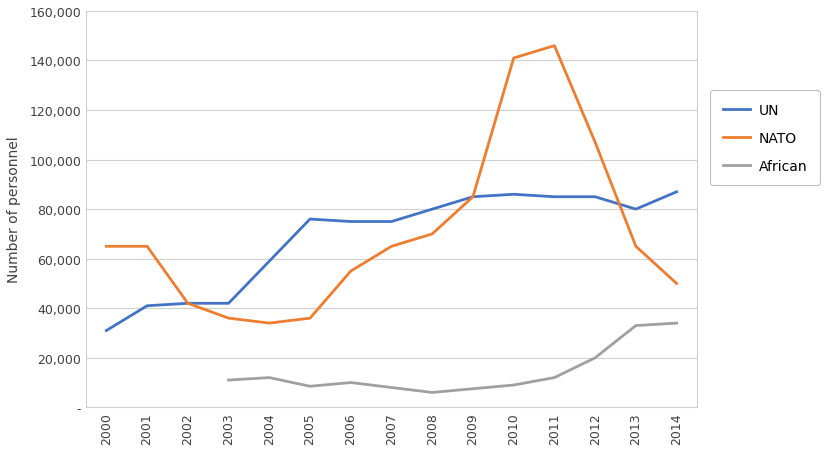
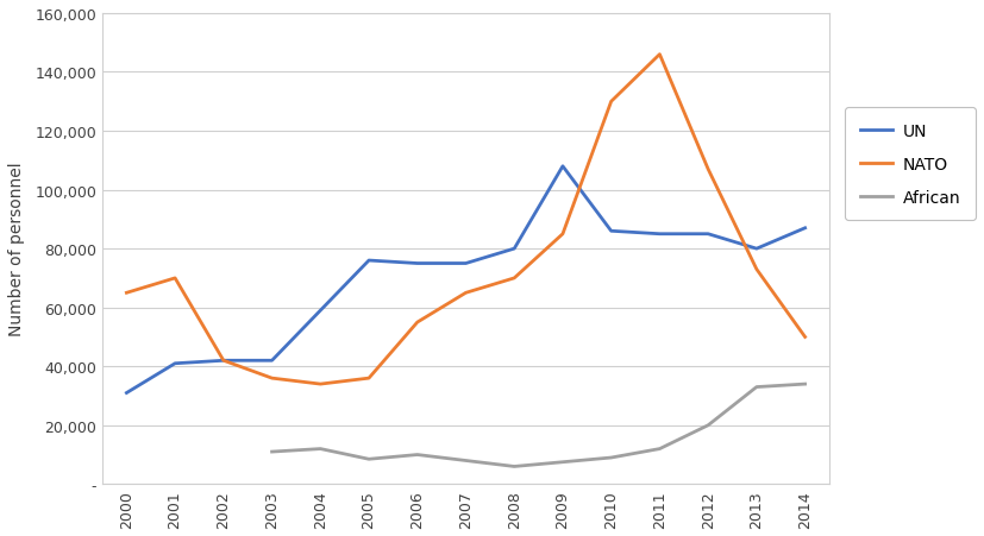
NATO/2001: 65,000 -> 70,000
UN/2009: 85,000 -> 108,000
NATO/2010: 141,000 -> 130,000
NATO/2013: 65,000 -> 73,000
